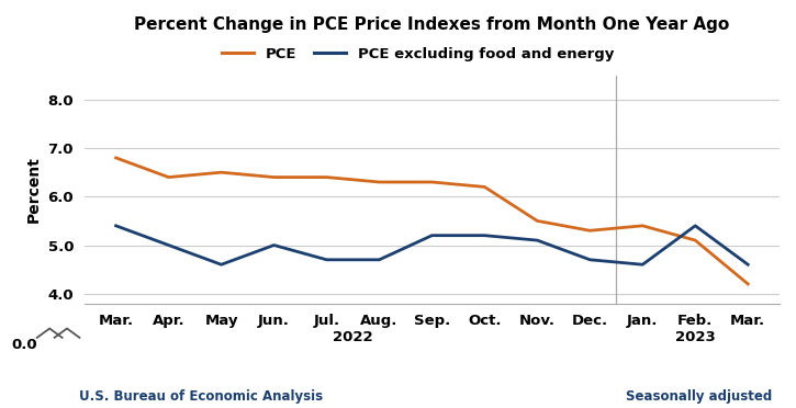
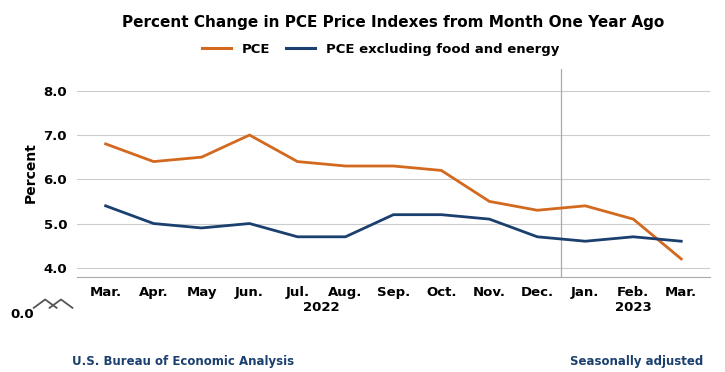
PCE excluding food and energy/May: 4.6 -> 4.9
PCE/Jun.: 6.4 -> 7.0
PCE excluding food and energy/Feb.: 5.4 -> 4.7
